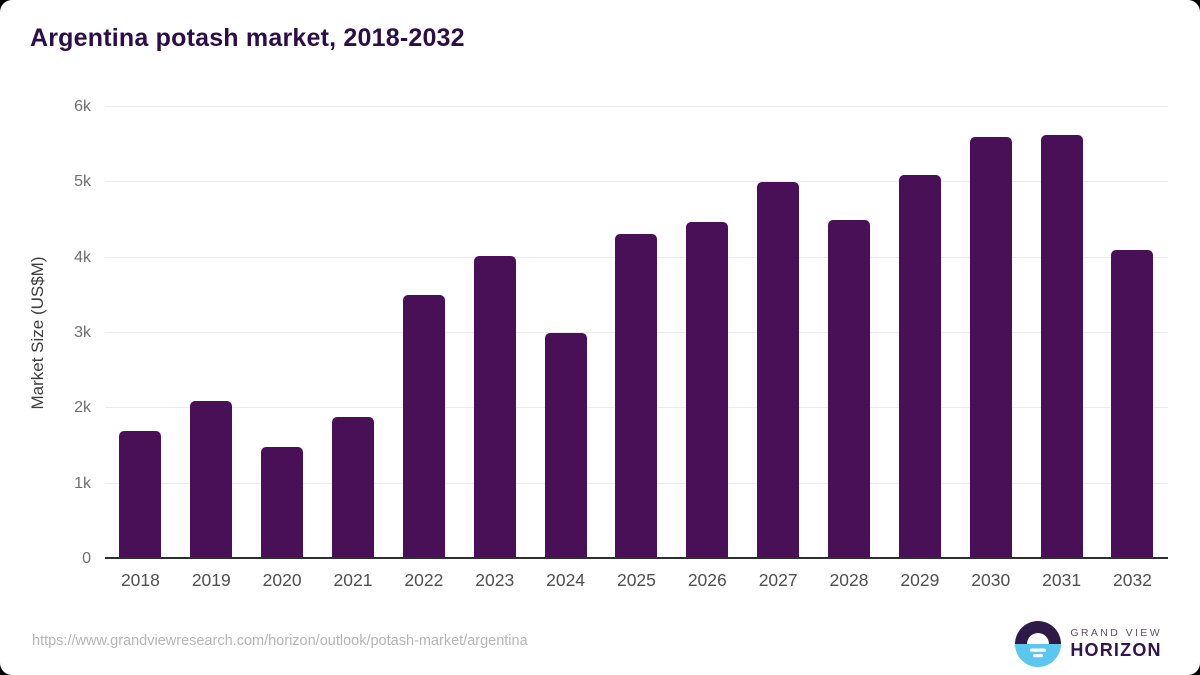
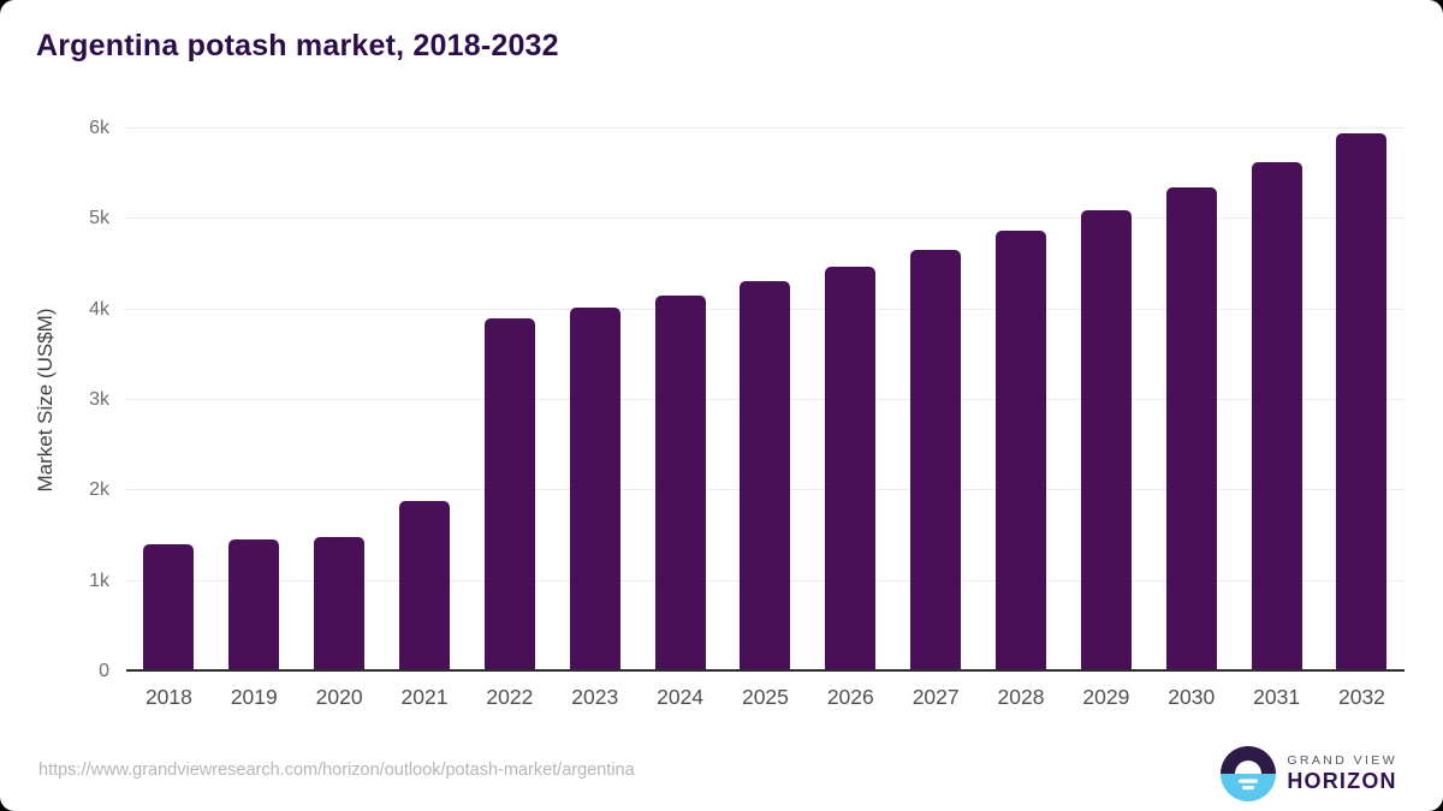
2018: 1.7k -> 1.4k
2019: 2.1k -> 1.5k
2022: 3.5k -> 3.9k
2024: 3.0k -> 4.2k
2027: 5.0k -> 4.7k
2028: 4.5k -> 4.9k
2030: 5.6k -> 5.4k
2032: 4.1k -> 6.0k
